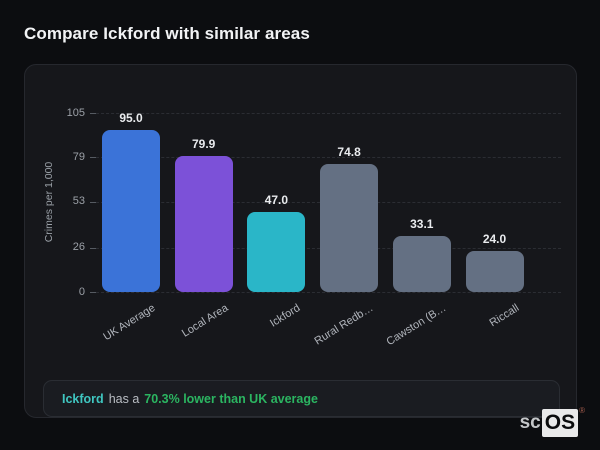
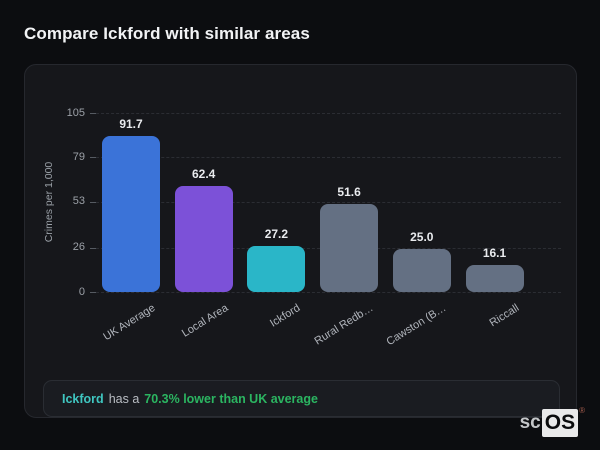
UK Average: 95.0 -> 91.7
Local Area: 79.9 -> 62.4
Ickford: 47.0 -> 27.2
Rural Redb…: 74.8 -> 51.6
Cawston (B…: 33.1 -> 25.0
Riccall: 24.0 -> 16.1
